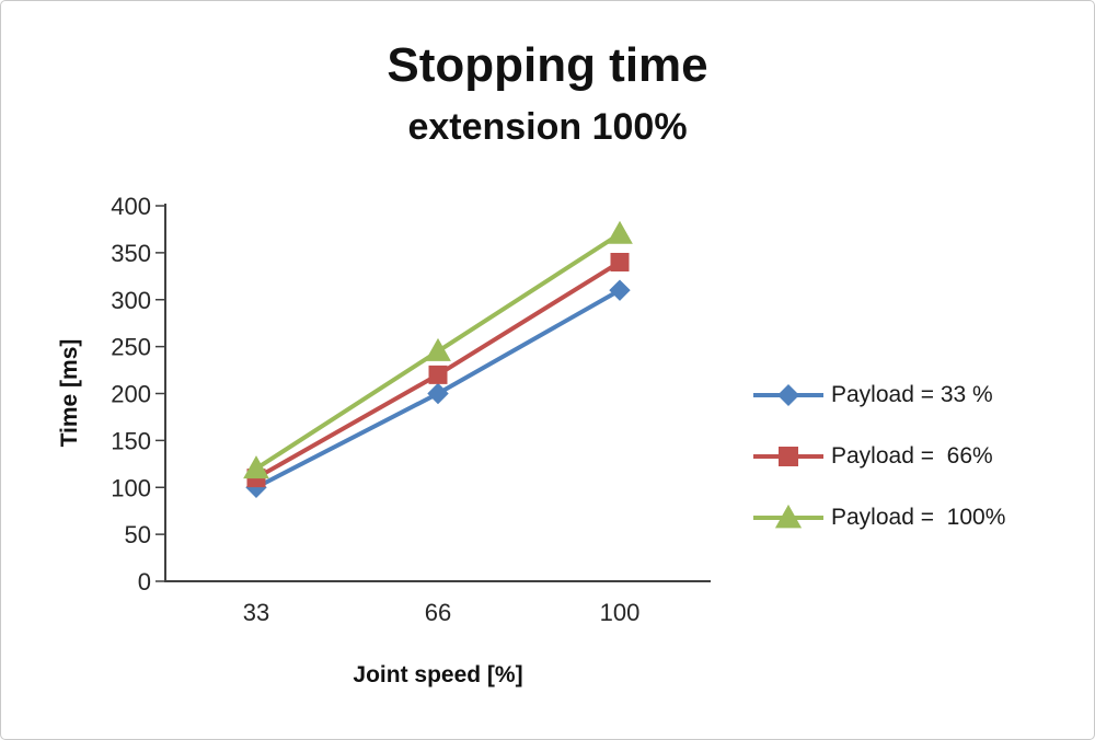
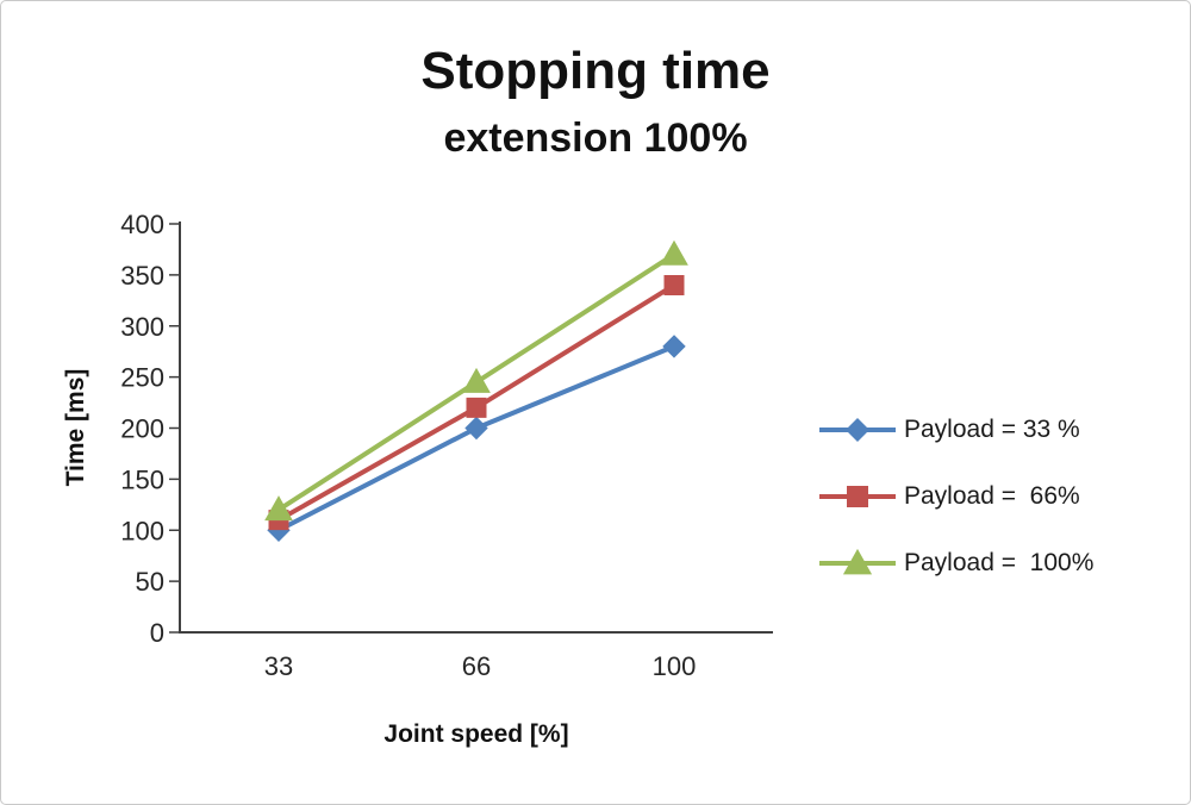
Payload = 33 %/100: 310 -> 280
